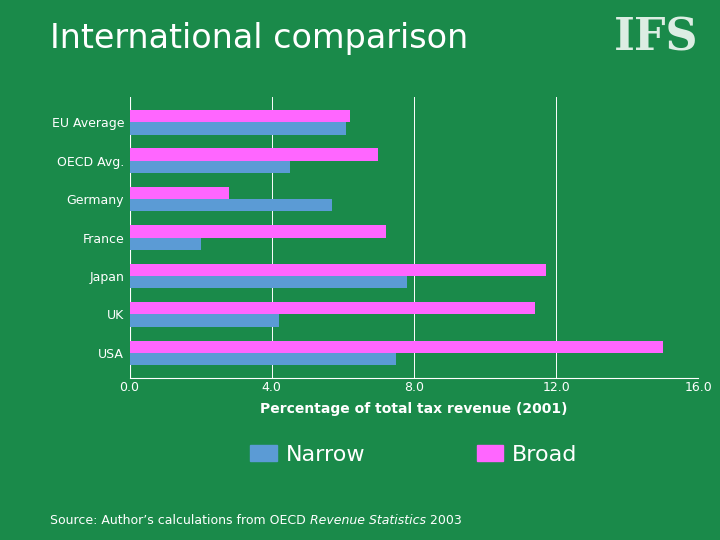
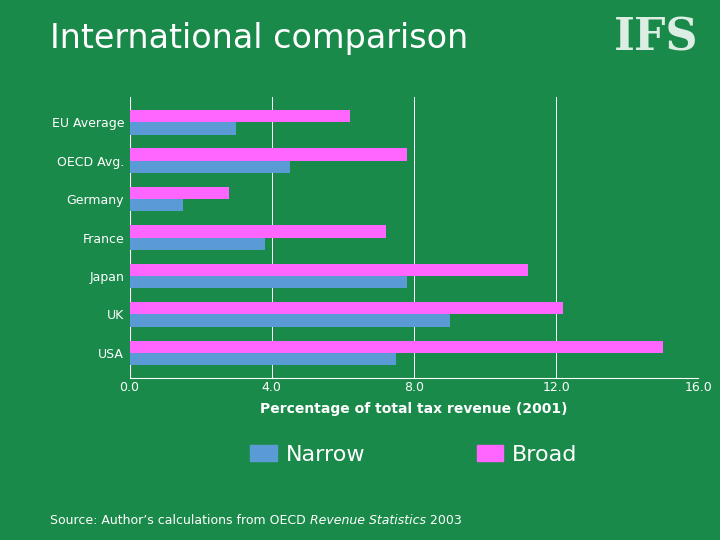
Narrow/EU Average: 6.1 -> 3.0
Broad/OECD Avg.: 7.0 -> 7.8
Narrow/Germany: 5.7 -> 1.5
Narrow/France: 2.0 -> 3.8
Broad/Japan: 11.7 -> 11.2
Broad/UK: 11.4 -> 12.2
Narrow/UK: 4.2 -> 9.0
